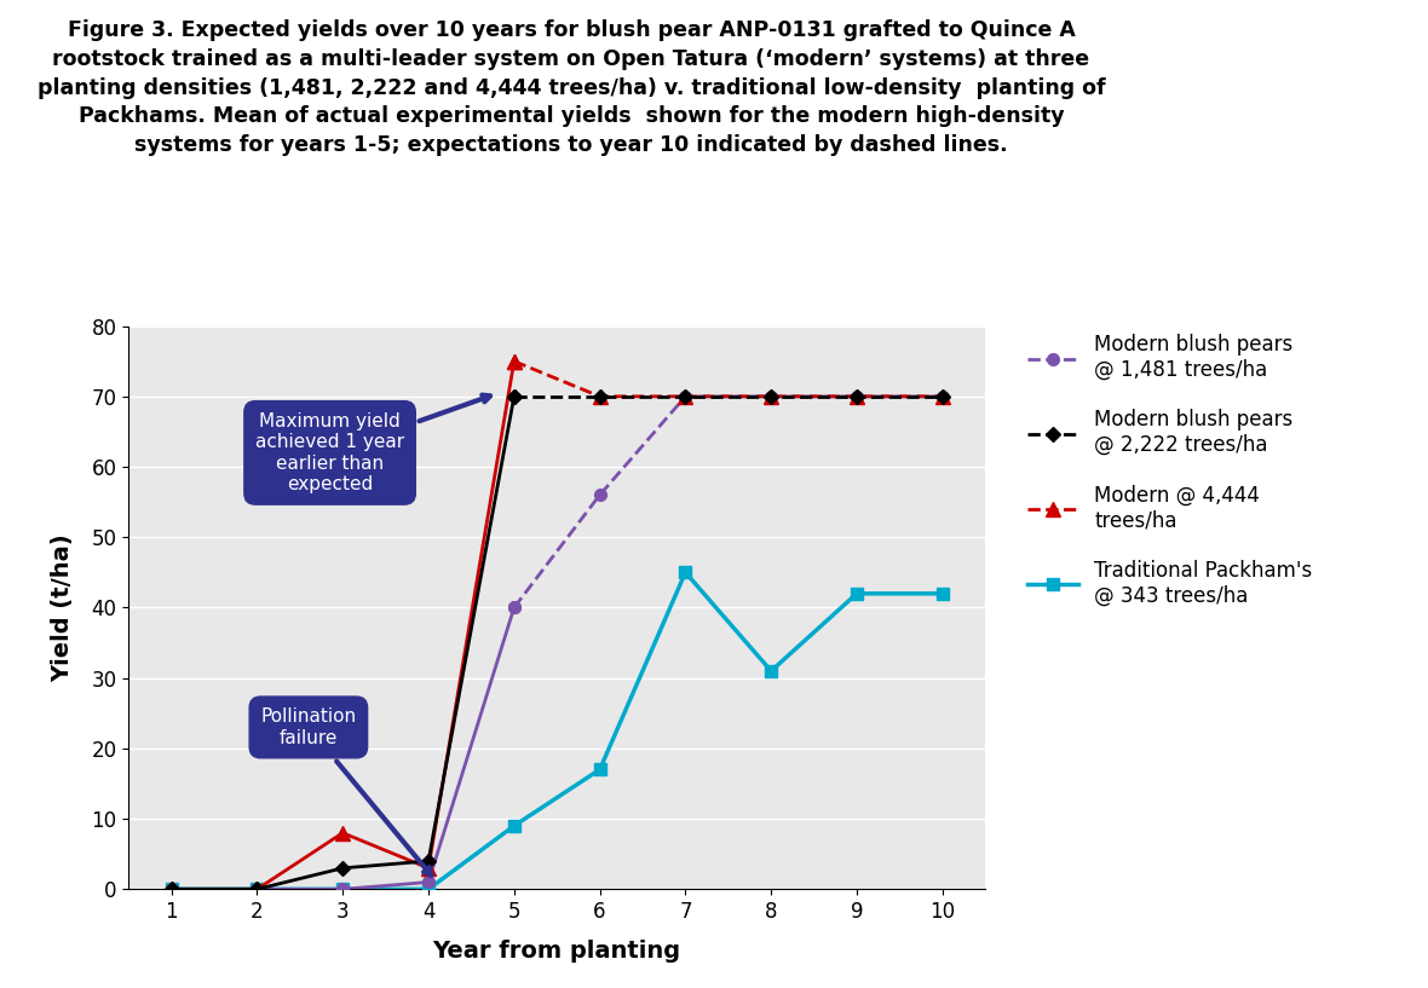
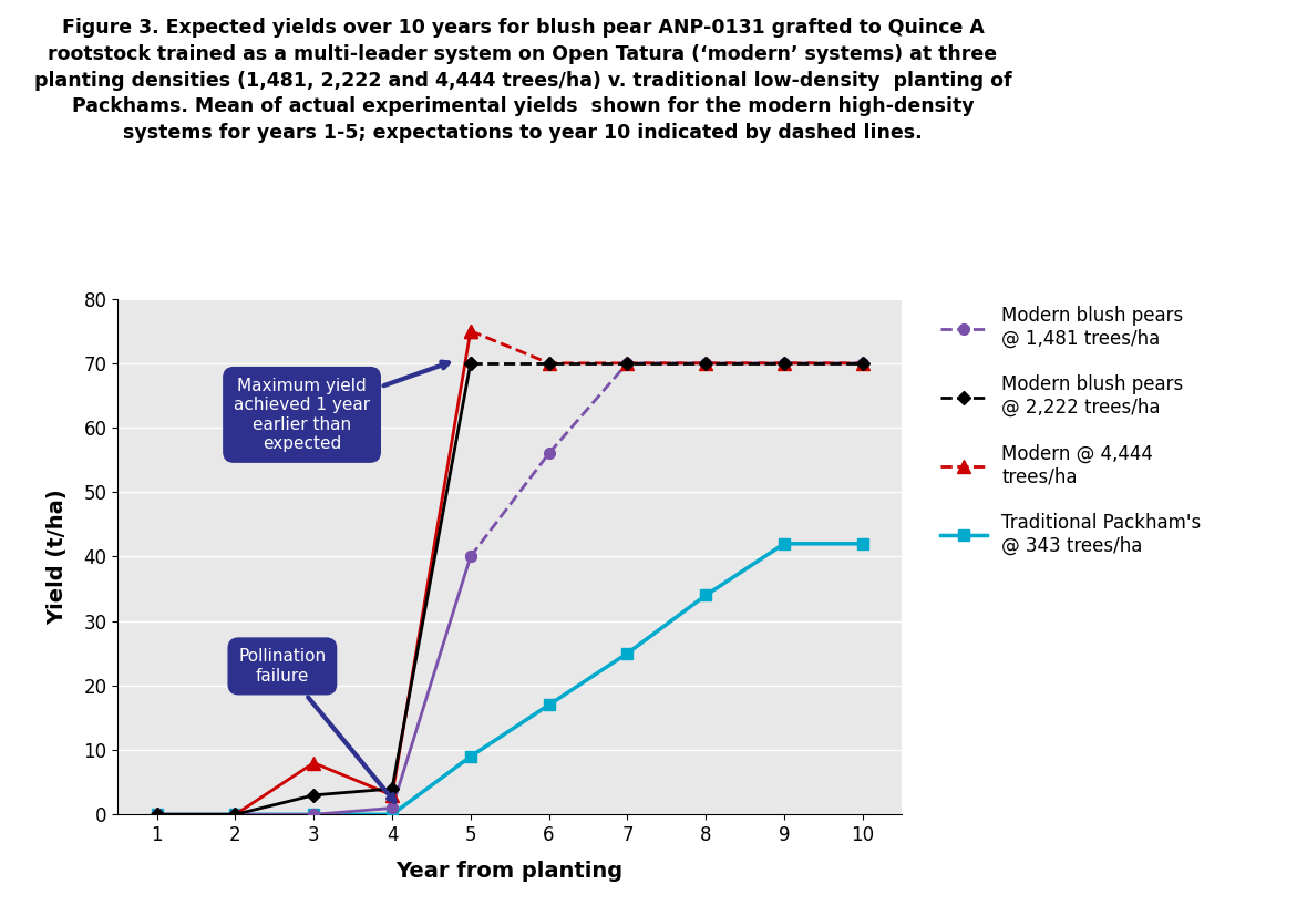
Traditional Packham's @ 343 trees/ha/7: 45 -> 25
Traditional Packham's @ 343 trees/ha/8: 31 -> 34
